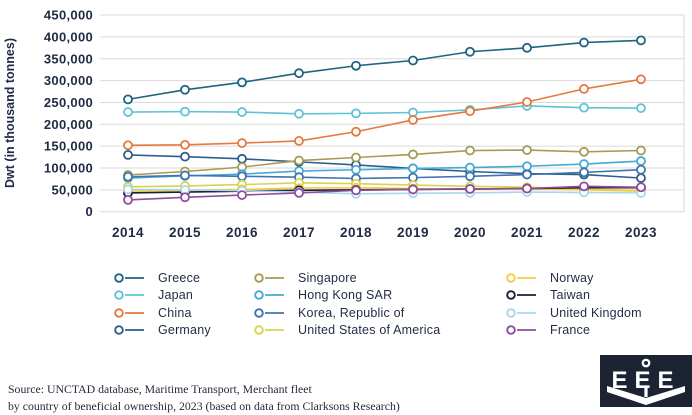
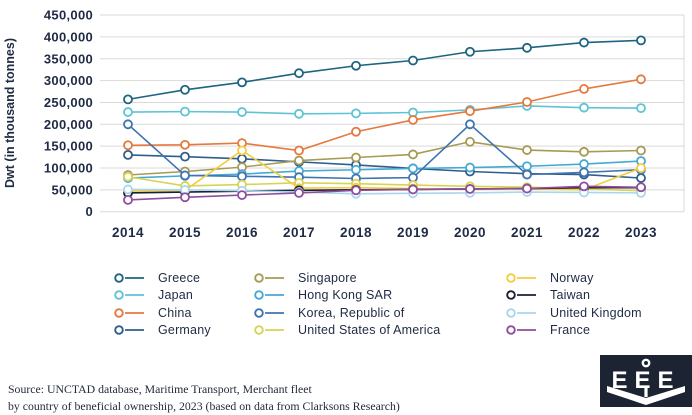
Korea, Republic of/2014: 80000 -> 200000
United States of America/2014: 60000 -> 80000
Norway/2016: 50000 -> 140000
China/2017: 160000 -> 140000
Singapore/2020: 140000 -> 160000
Korea, Republic of/2020: 80000 -> 200000
Norway/2023: 50000 -> 100000
